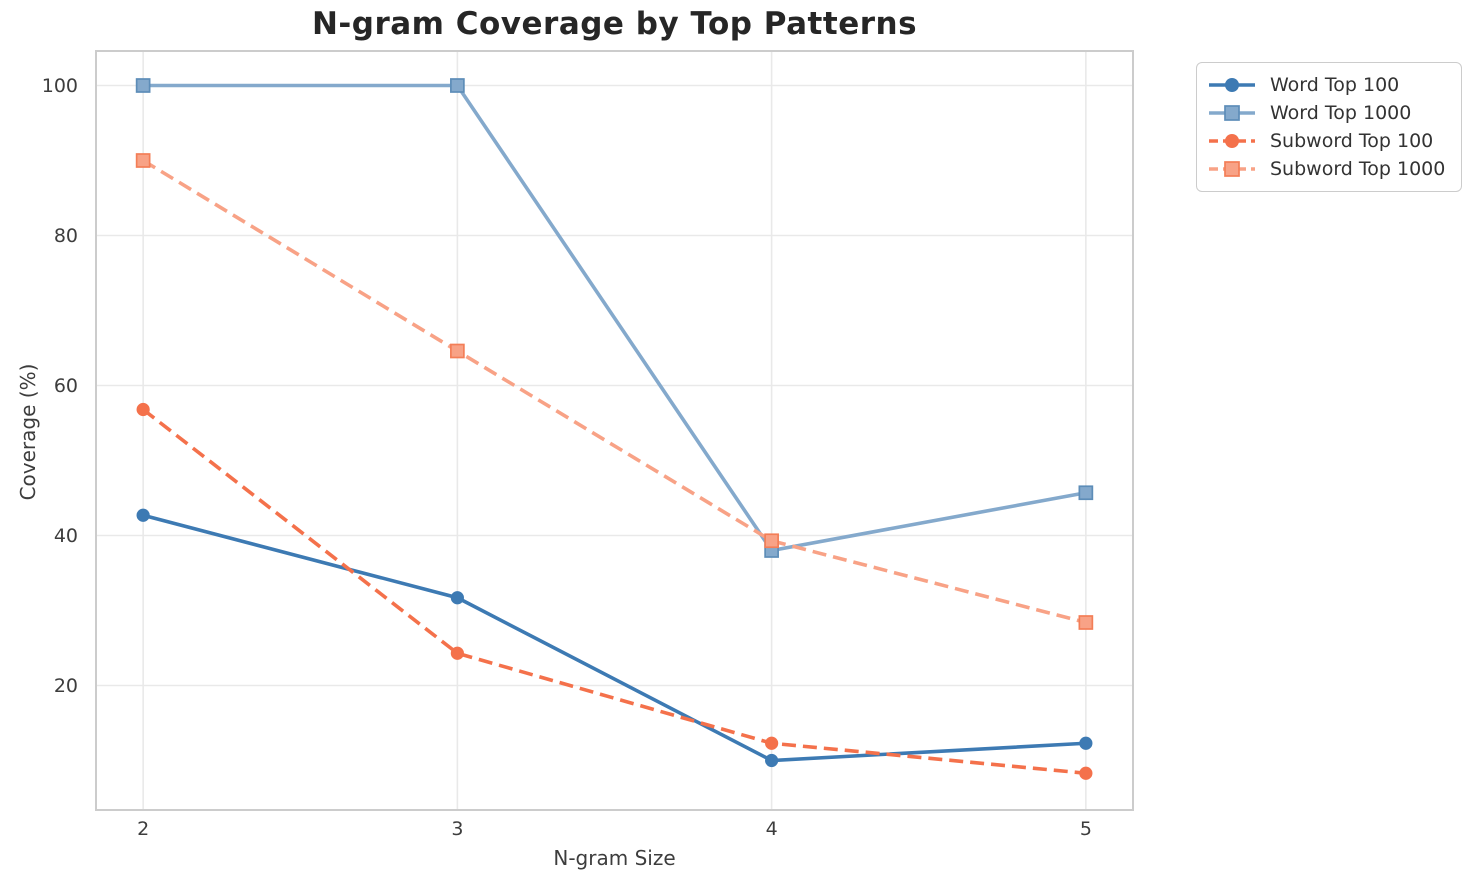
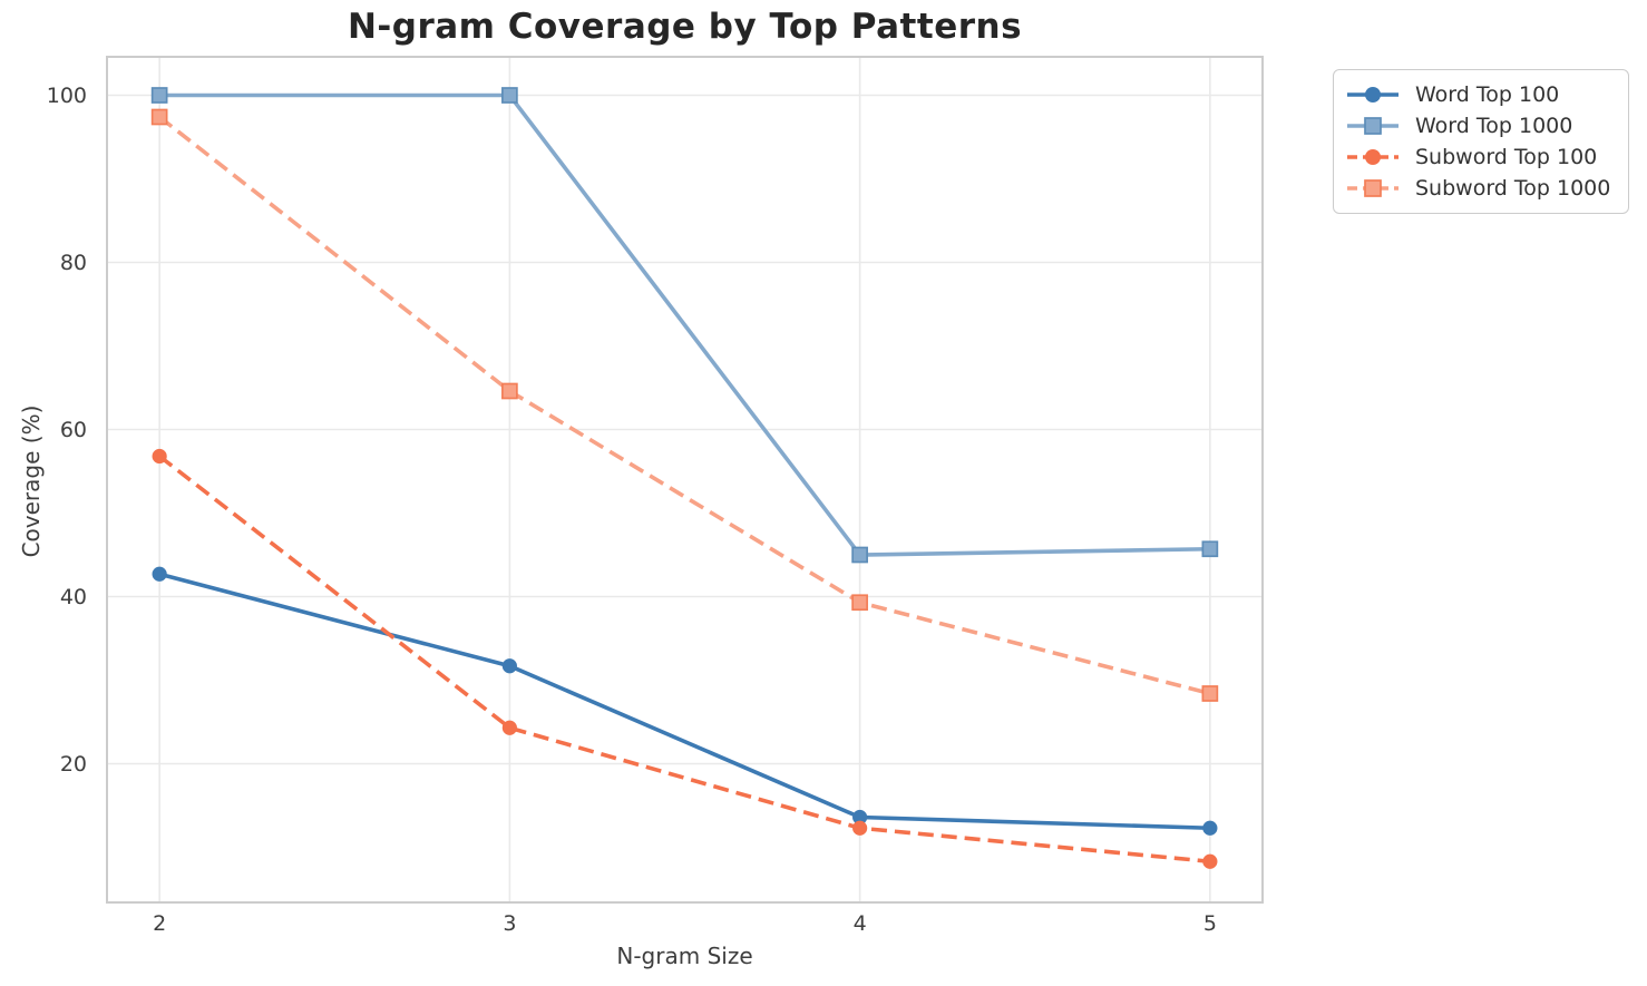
Subword Top 1000/2: 90 -> 97
Word Top 100/4: 10 -> 14
Word Top 1000/4: 38 -> 45
